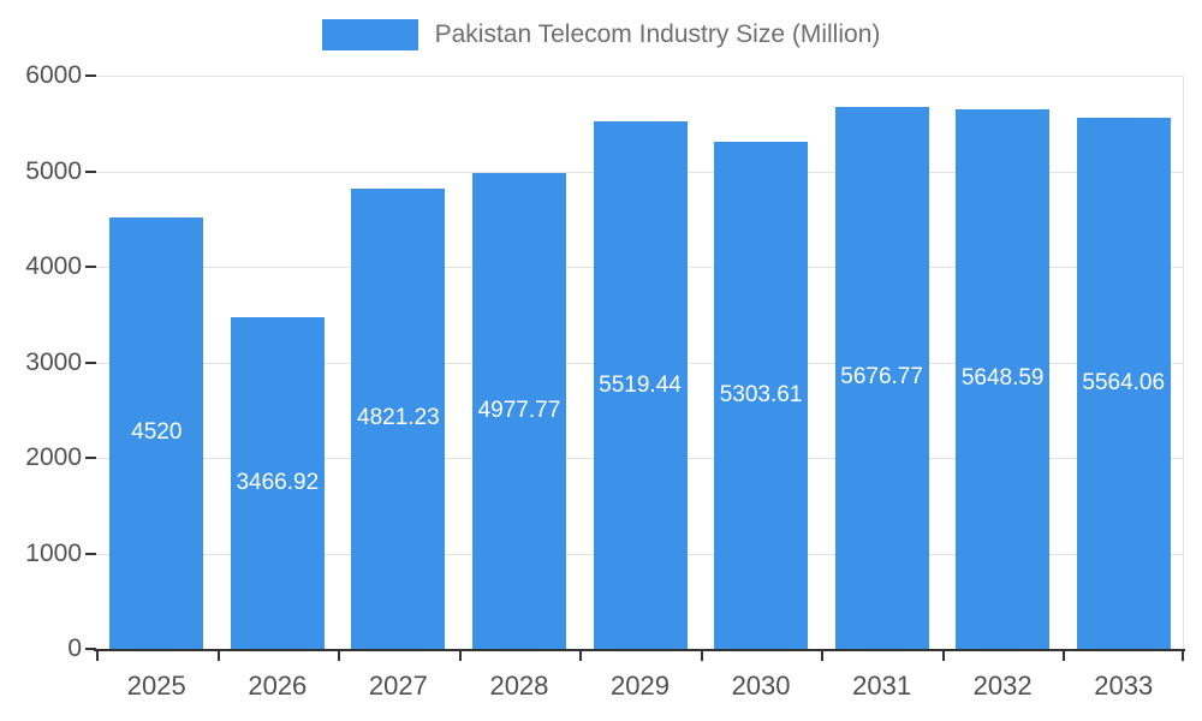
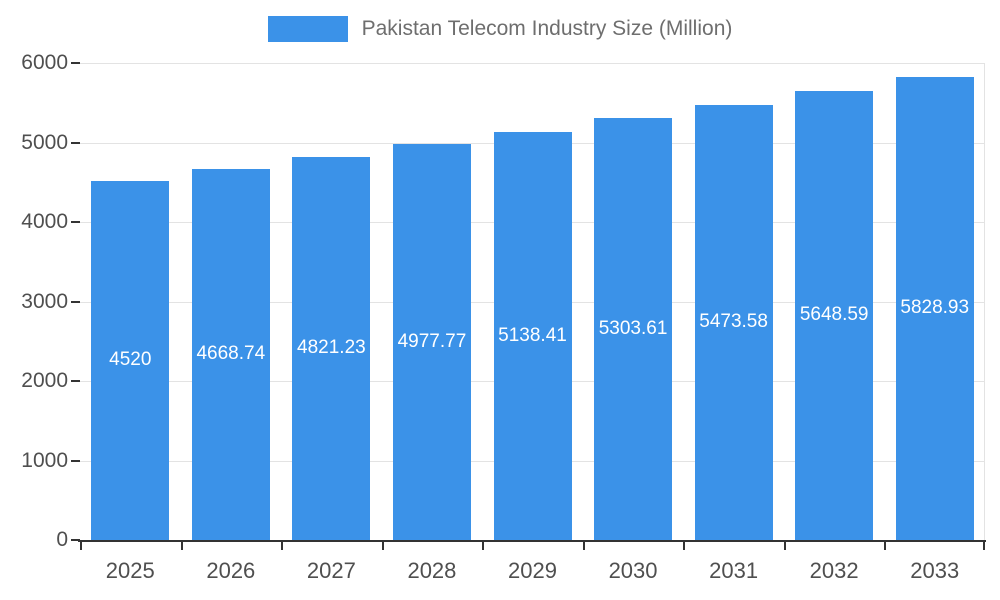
2026: 3466.92 -> 4668.74
2029: 5519.44 -> 5138.41
2031: 5676.77 -> 5473.58
2033: 5564.06 -> 5828.93
